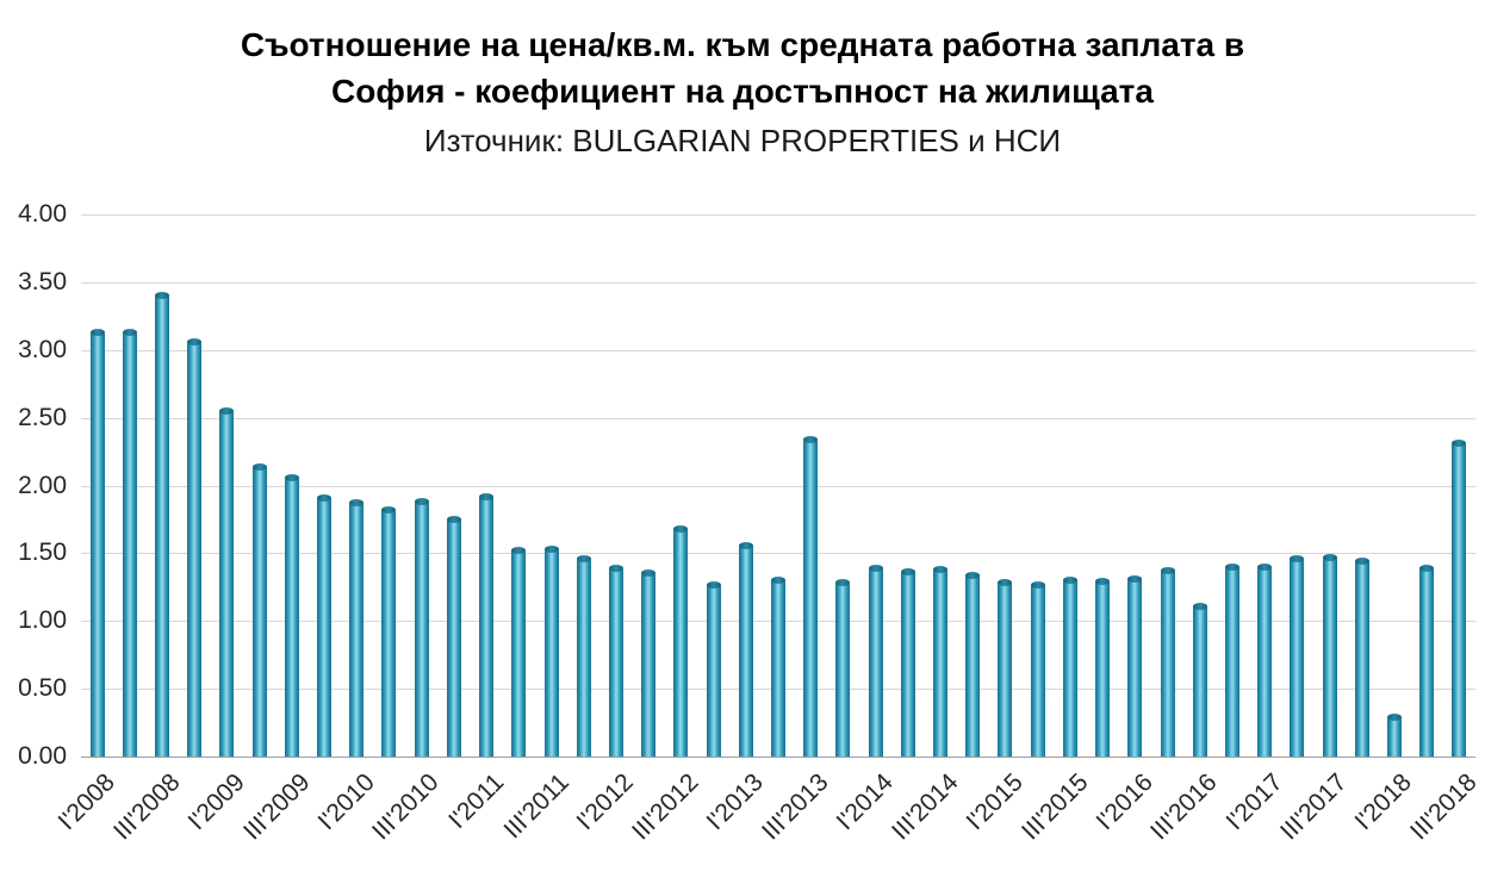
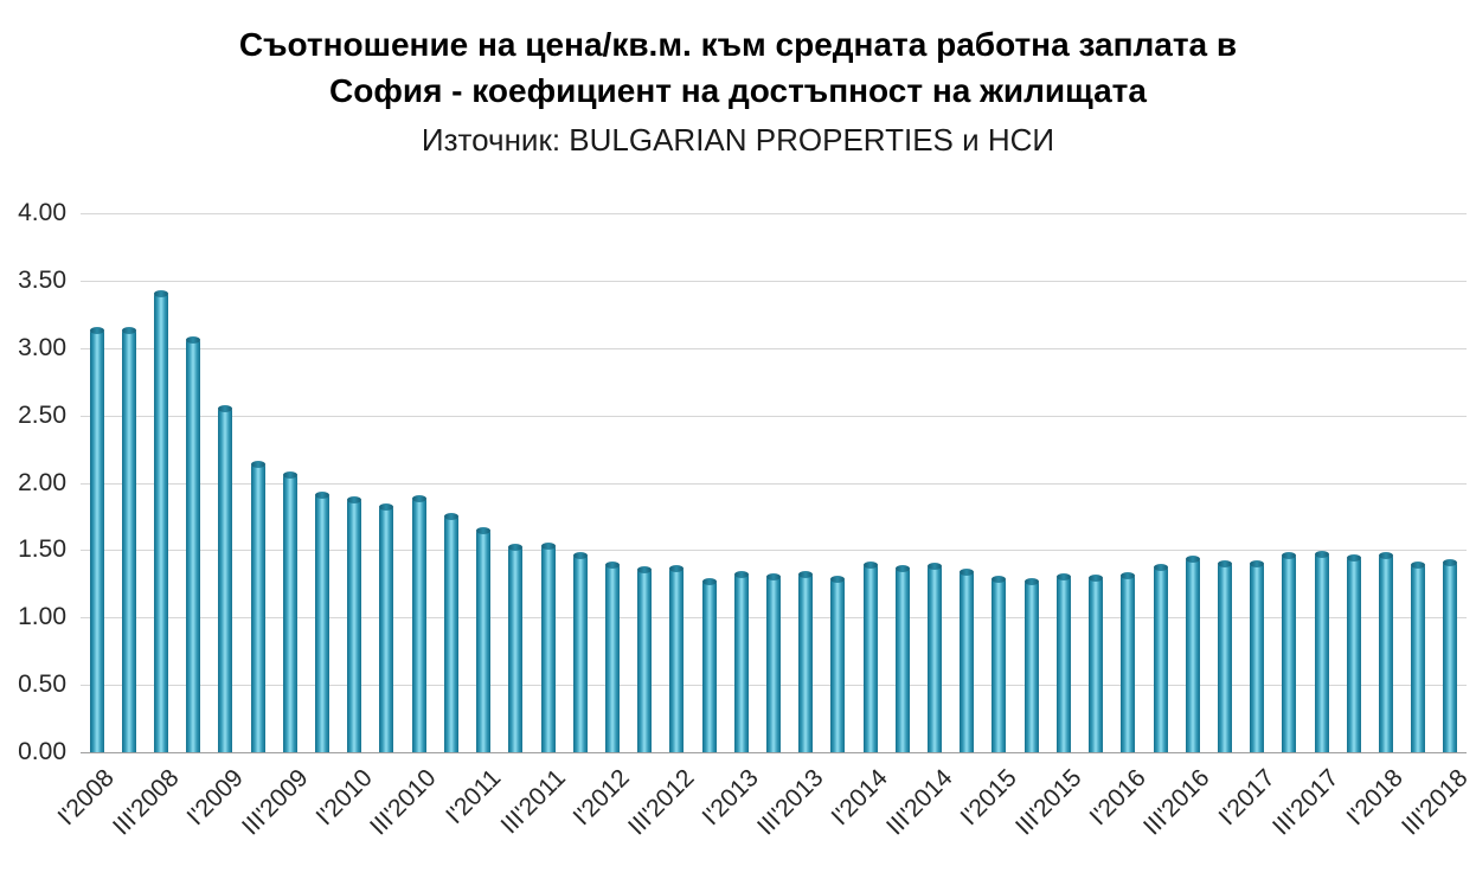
I'2011: 1.92 -> 1.64
III'2012: 1.68 -> 1.36
I'2013: 1.56 -> 1.32
III'2013: 2.34 -> 1.32
III'2016: 1.11 -> 1.43
I'2018: 0.29 -> 1.46
III'2018: 2.31 -> 1.41
